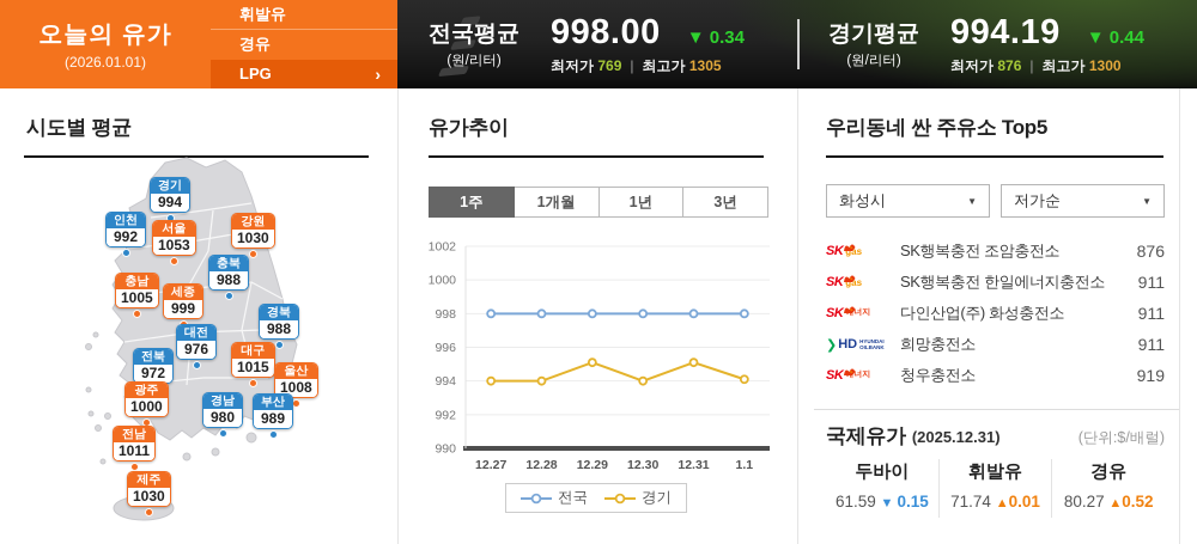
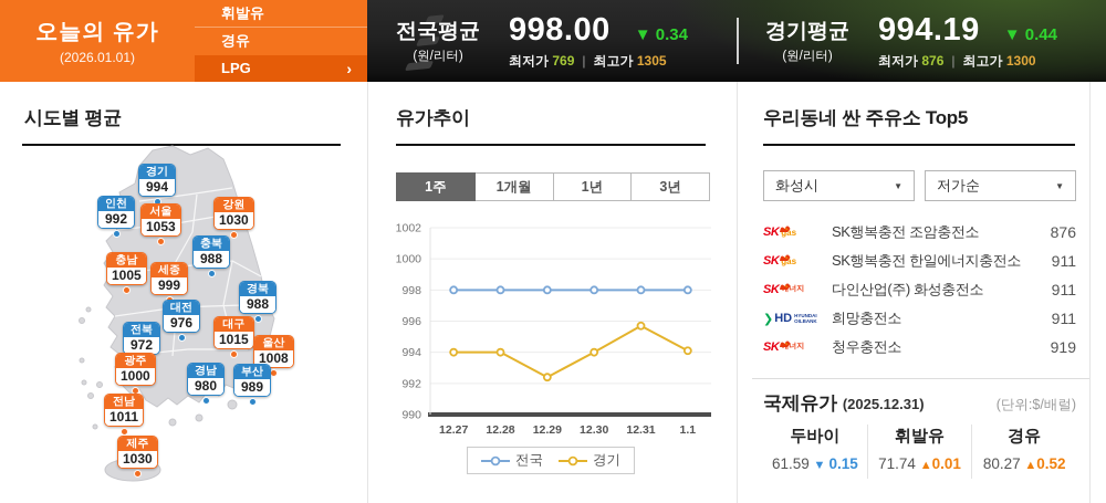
경기/12.29: 995.1 -> 992.4
경기/12.31: 995.1 -> 995.7
